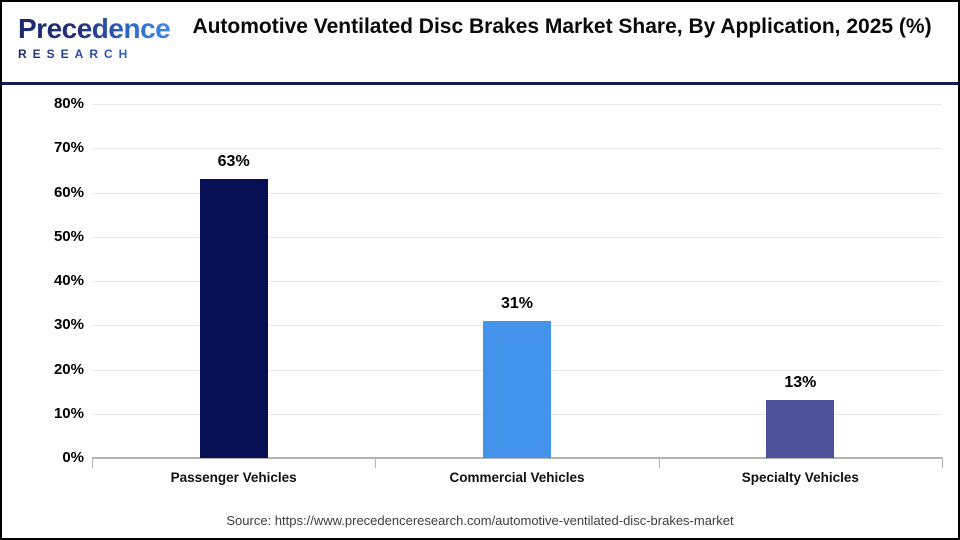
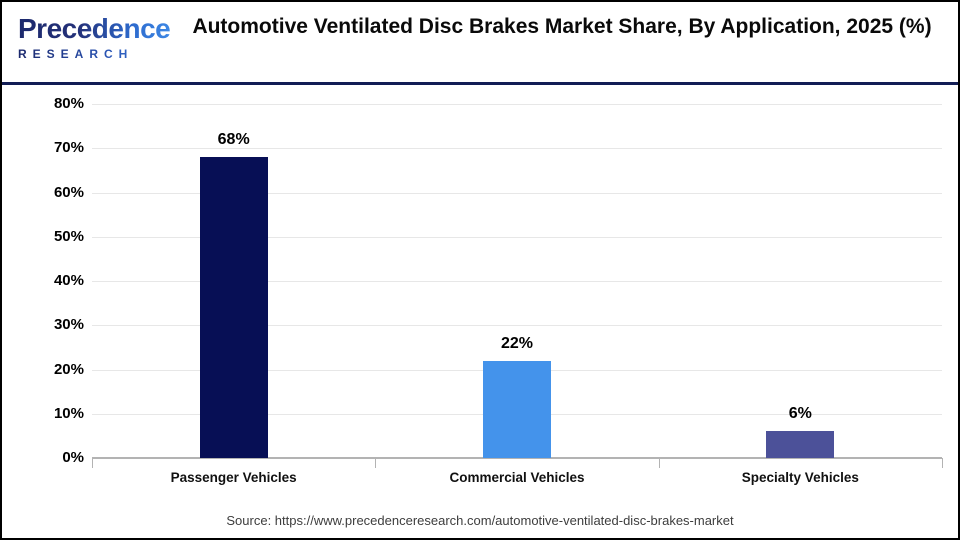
Passenger Vehicles: 63% -> 68%
Commercial Vehicles: 31% -> 22%
Specialty Vehicles: 13% -> 6%
